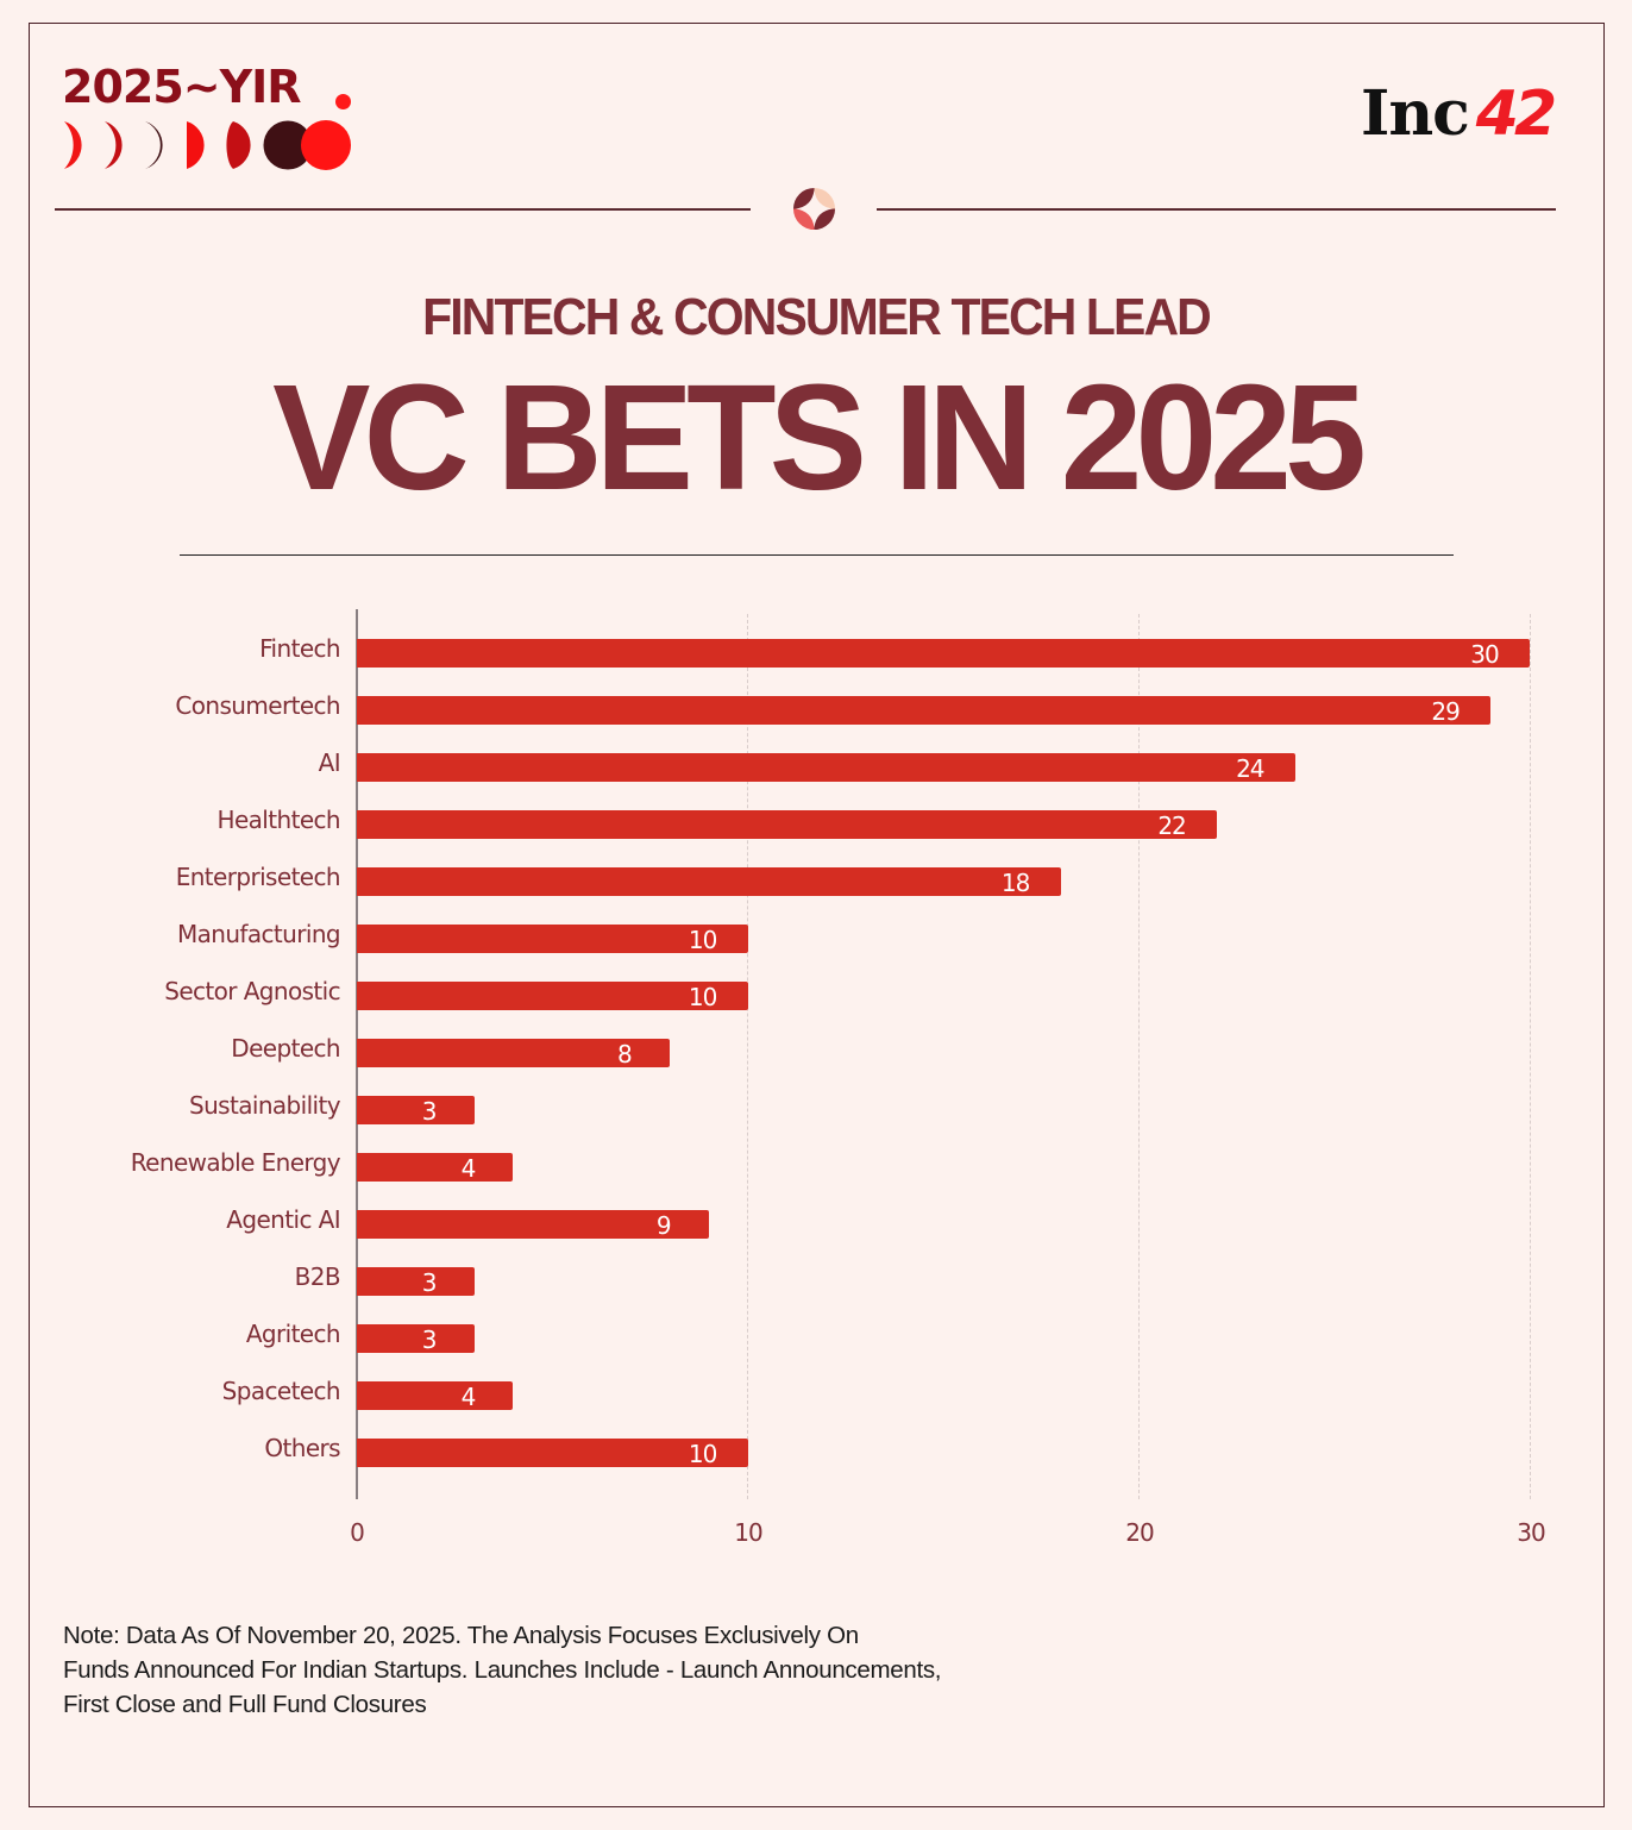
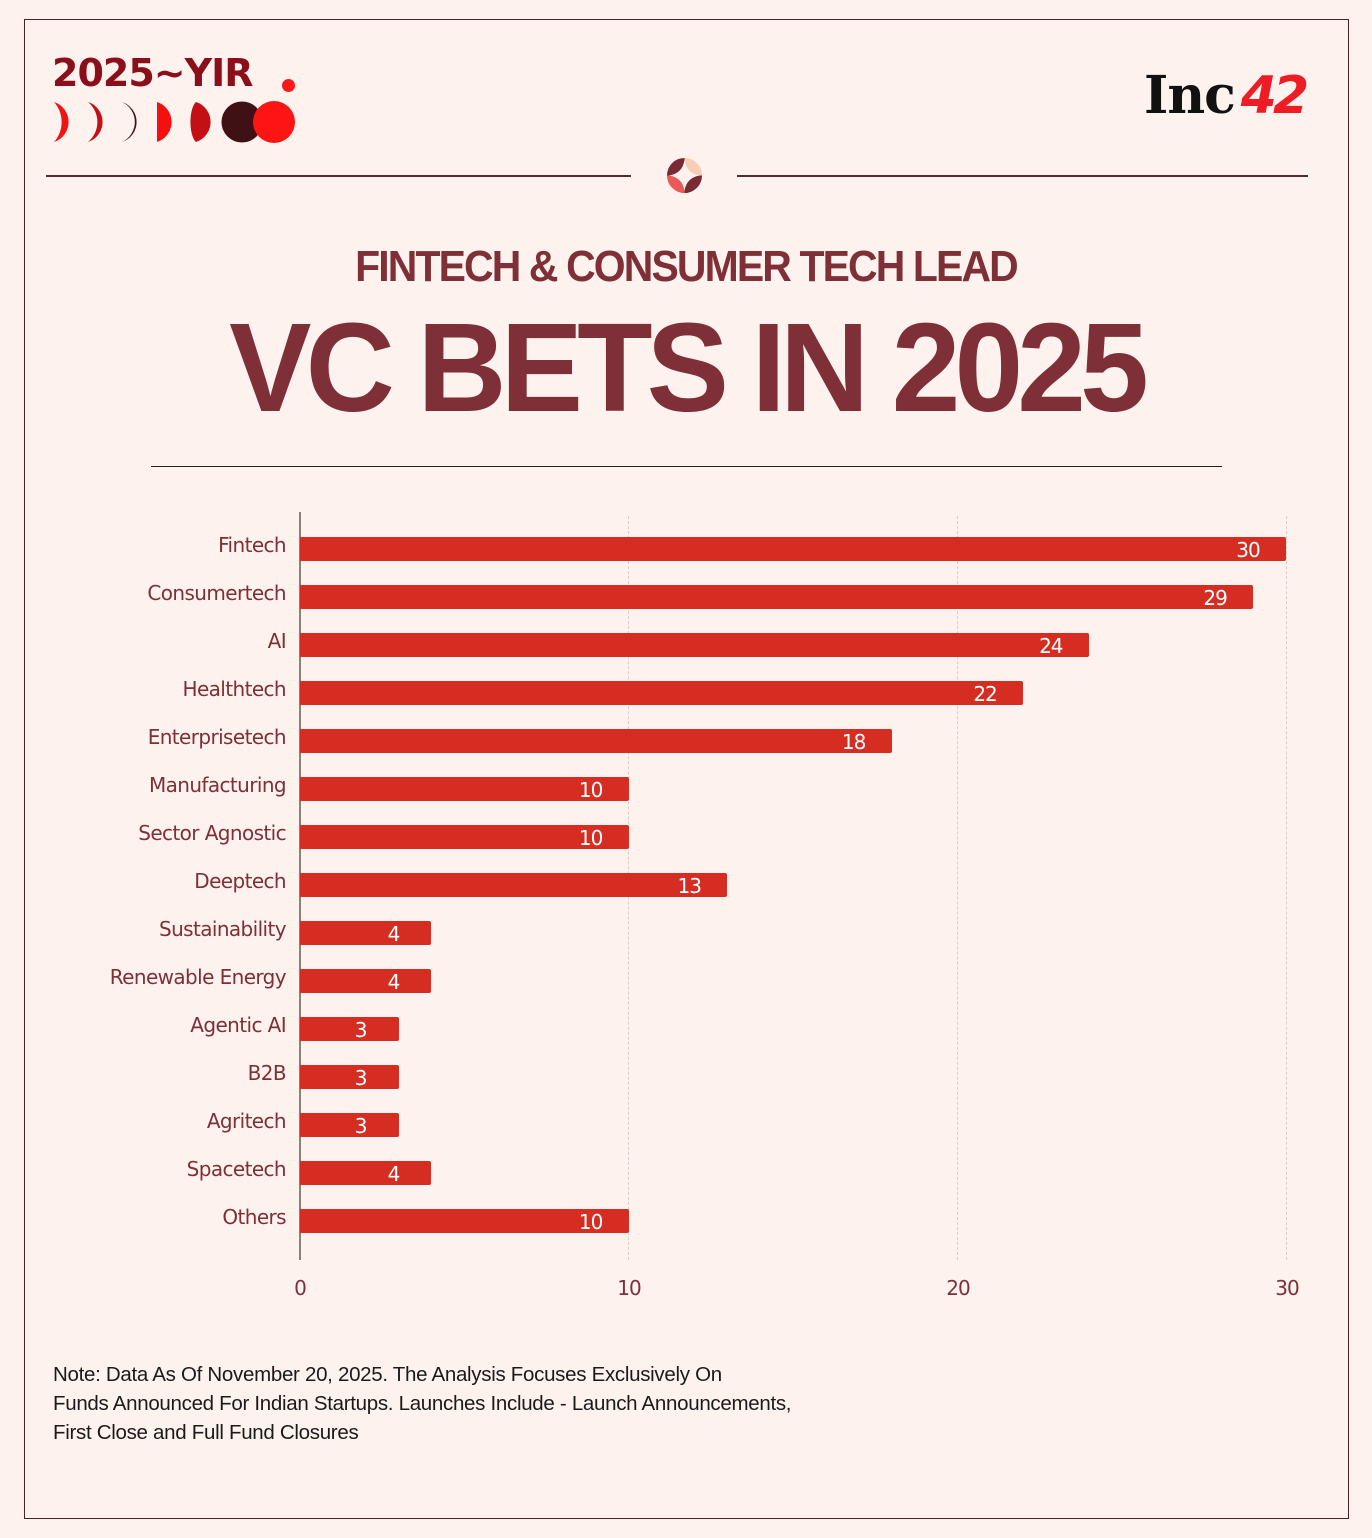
Deeptech: 8 -> 13
Sustainability: 3 -> 4
Agentic AI: 9 -> 3
